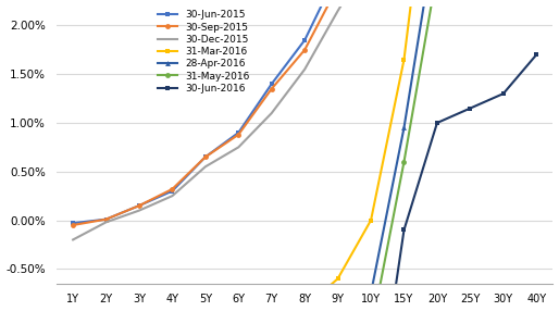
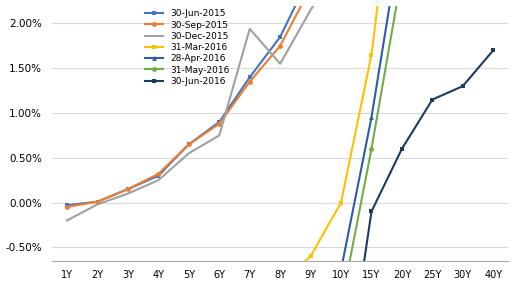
30-Dec-2015/7Y: 1.10% -> 1.94%
30-Jun-2016/20Y: 1.00% -> 0.60%
